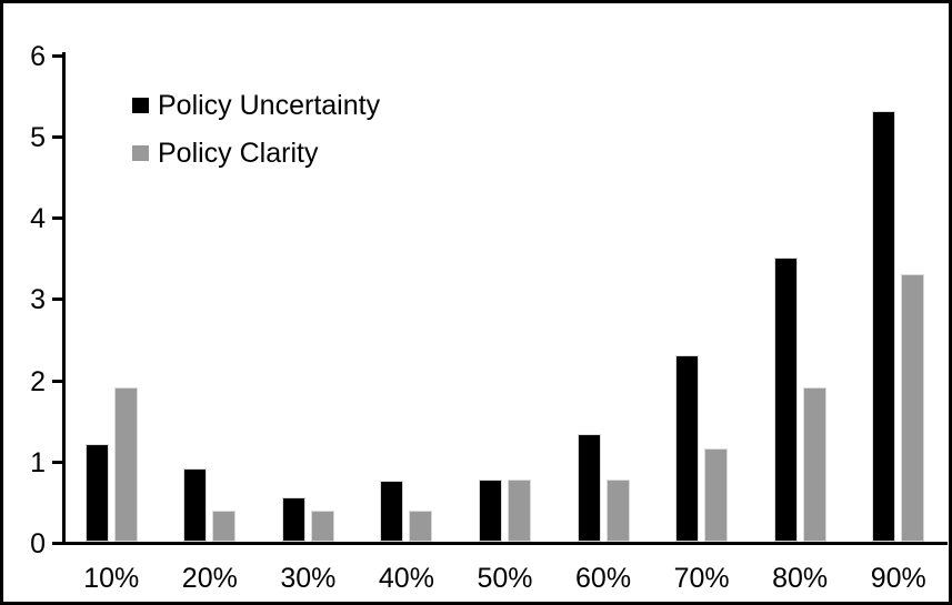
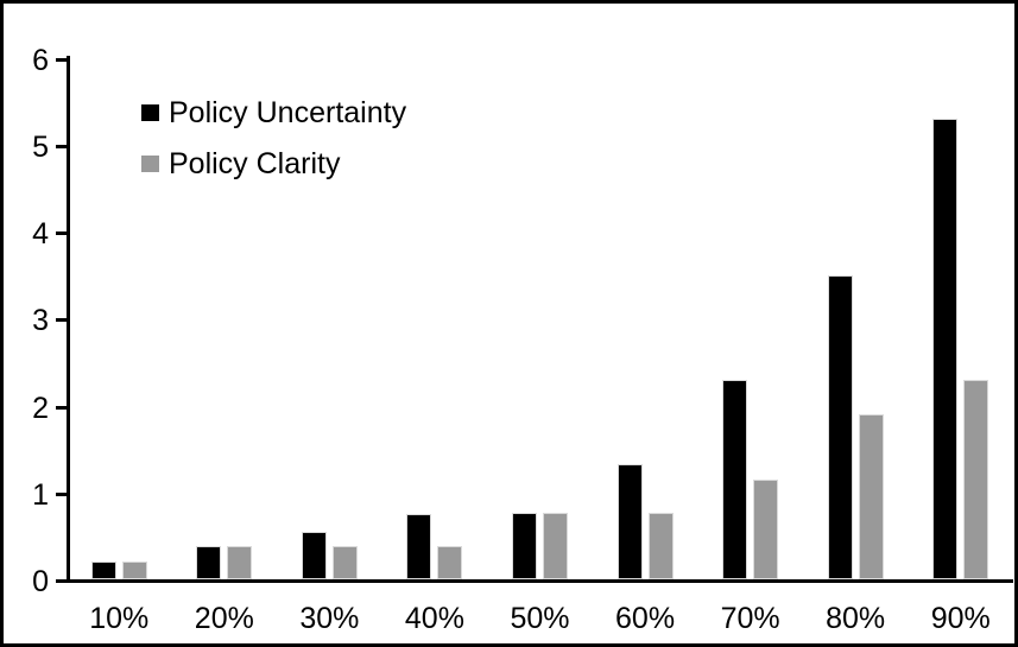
Policy Uncertainty/10%: 1.2 -> 0.2
Policy Clarity/10%: 1.9 -> 0.2
Policy Uncertainty/20%: 0.9 -> 0.4
Policy Clarity/90%: 3.3 -> 2.3
